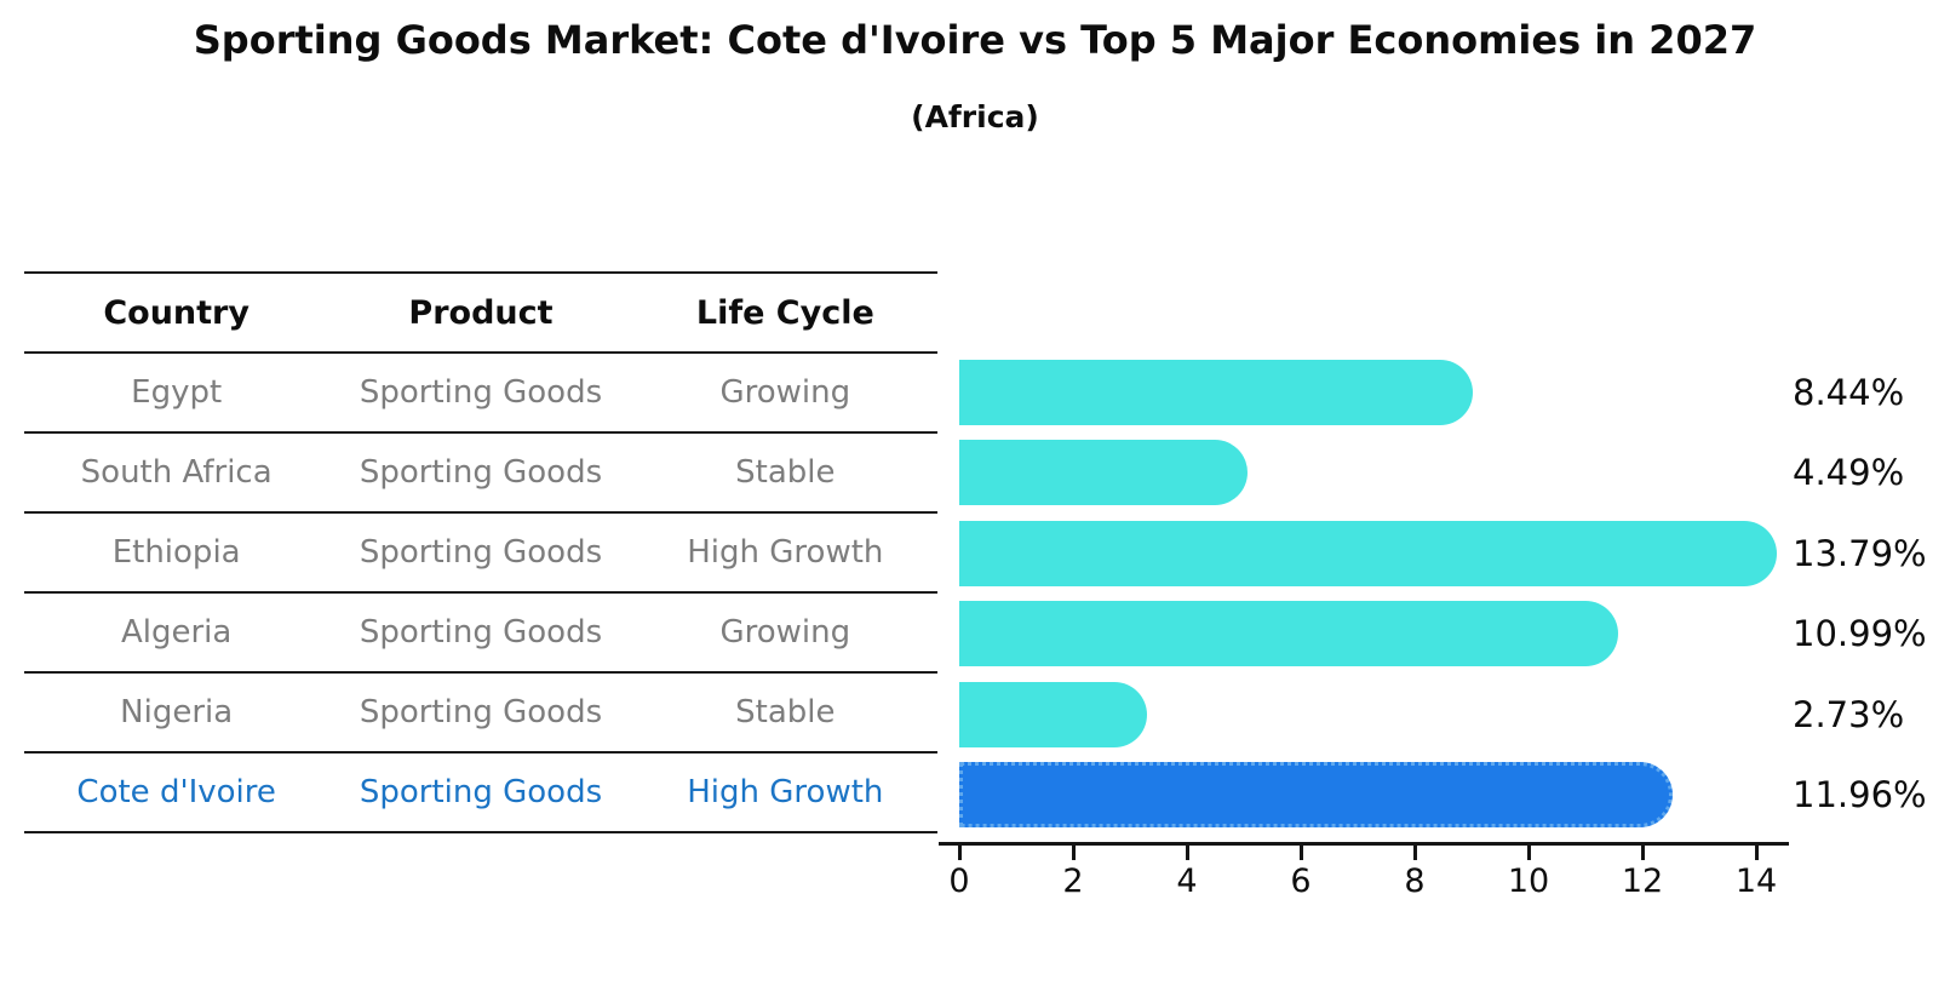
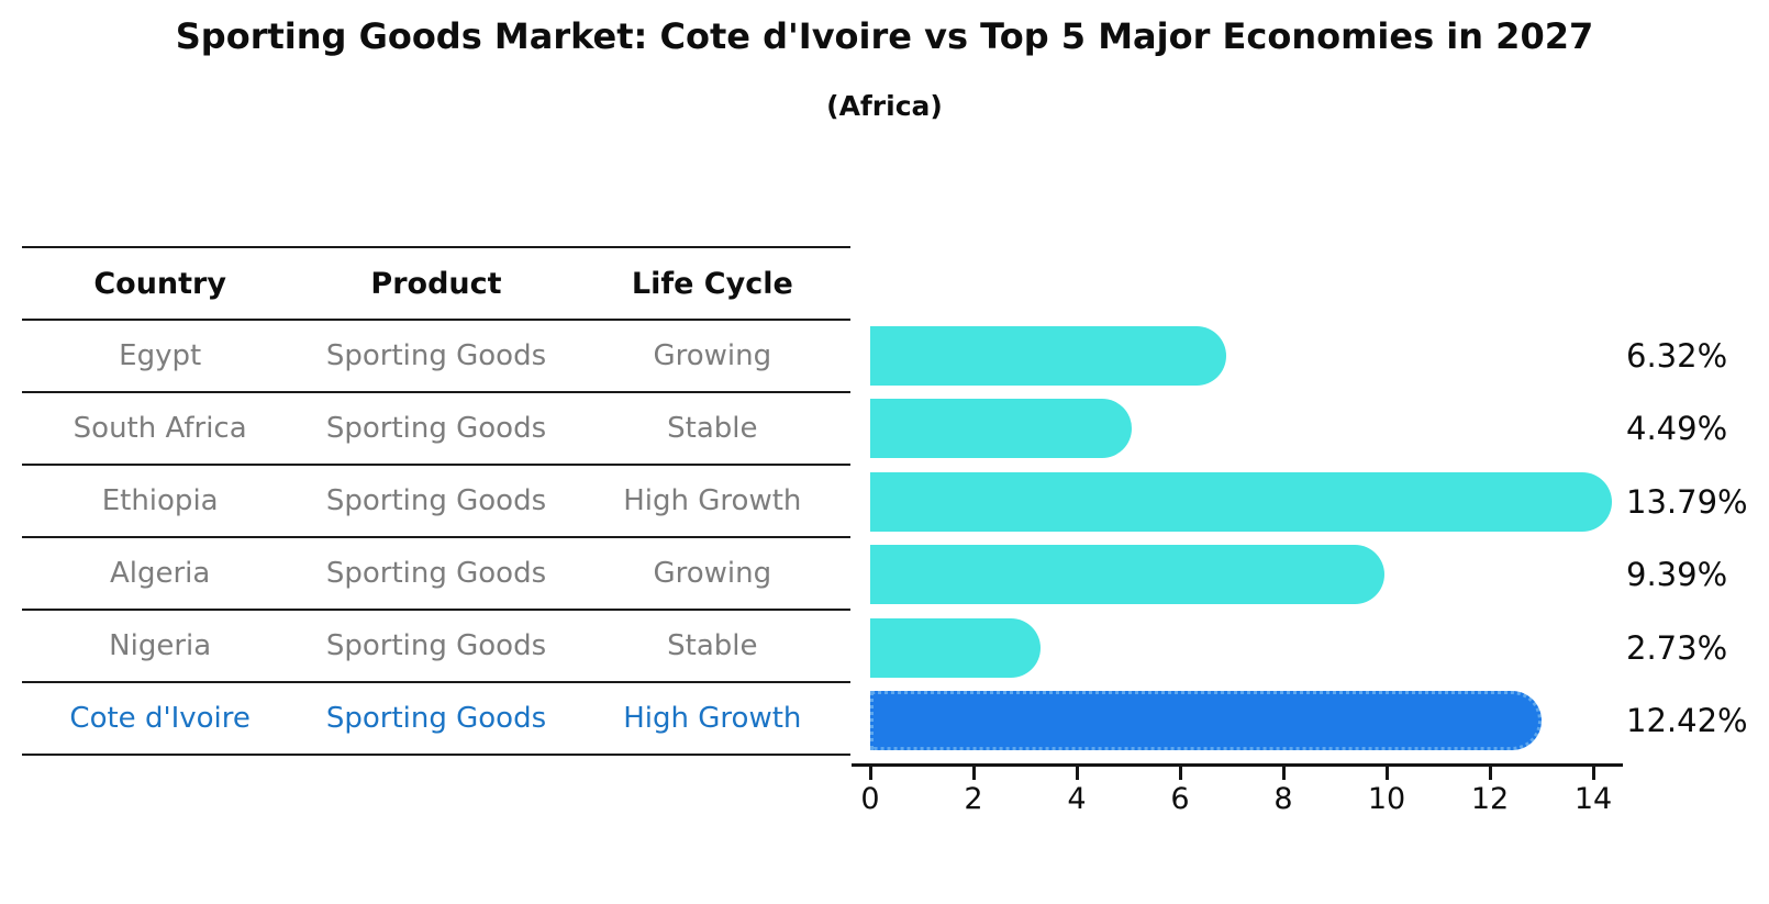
Egypt: 8.44% -> 6.32%
Algeria: 10.99% -> 9.39%
Cote d'Ivoire: 11.96% -> 12.42%
